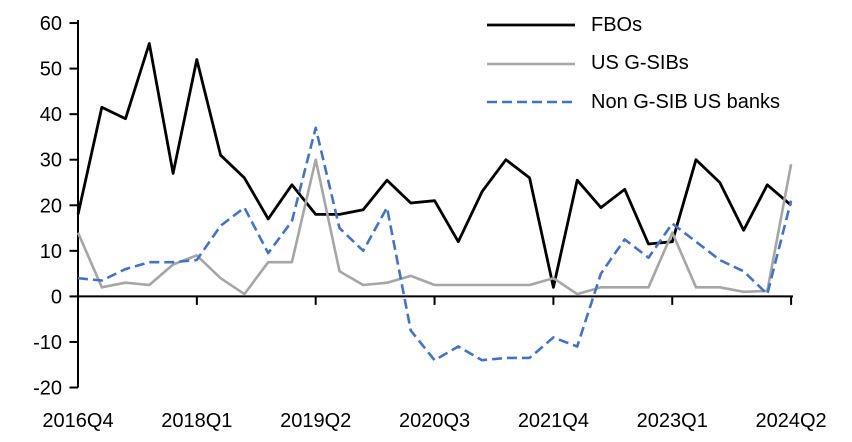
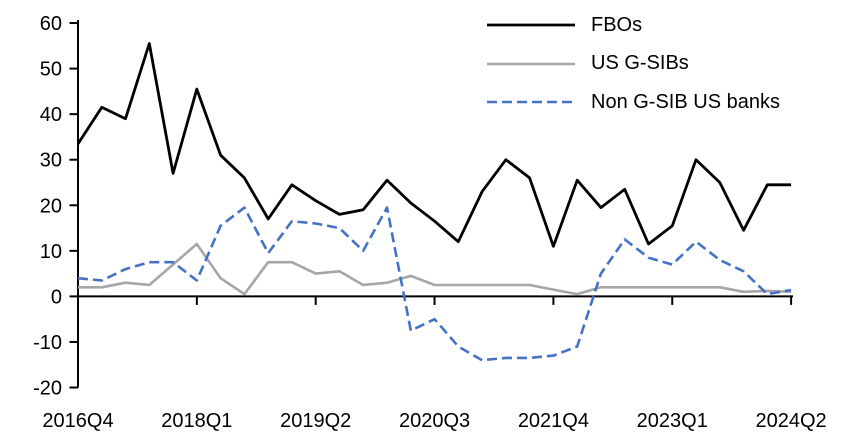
FBOs/2016Q4: 18 -> 34
US G-SIBs/2016Q4: 14 -> 2
FBOs/2018Q1: 52 -> 46
US G-SIBs/2018Q1: 9 -> 12
Non G-SIB US banks/2018Q1: 8 -> 4
FBOs/2019Q2: 18 -> 21
US G-SIBs/2019Q2: 30 -> 5
Non G-SIB US banks/2019Q2: 37 -> 16
FBOs/2020Q3: 21 -> 16
Non G-SIB US banks/2020Q3: -14 -> -5
FBOs/2021Q4: 2 -> 11
US G-SIBs/2021Q4: 4 -> 2
Non G-SIB US banks/2021Q4: -9 -> -13
FBOs/2023Q1: 12 -> 16
US G-SIBs/2023Q1: 14 -> 2
Non G-SIB US banks/2023Q1: 16 -> 7
FBOs/2024Q2: 20 -> 24
US G-SIBs/2024Q2: 29 -> 1
Non G-SIB US banks/2024Q2: 21 -> 1
